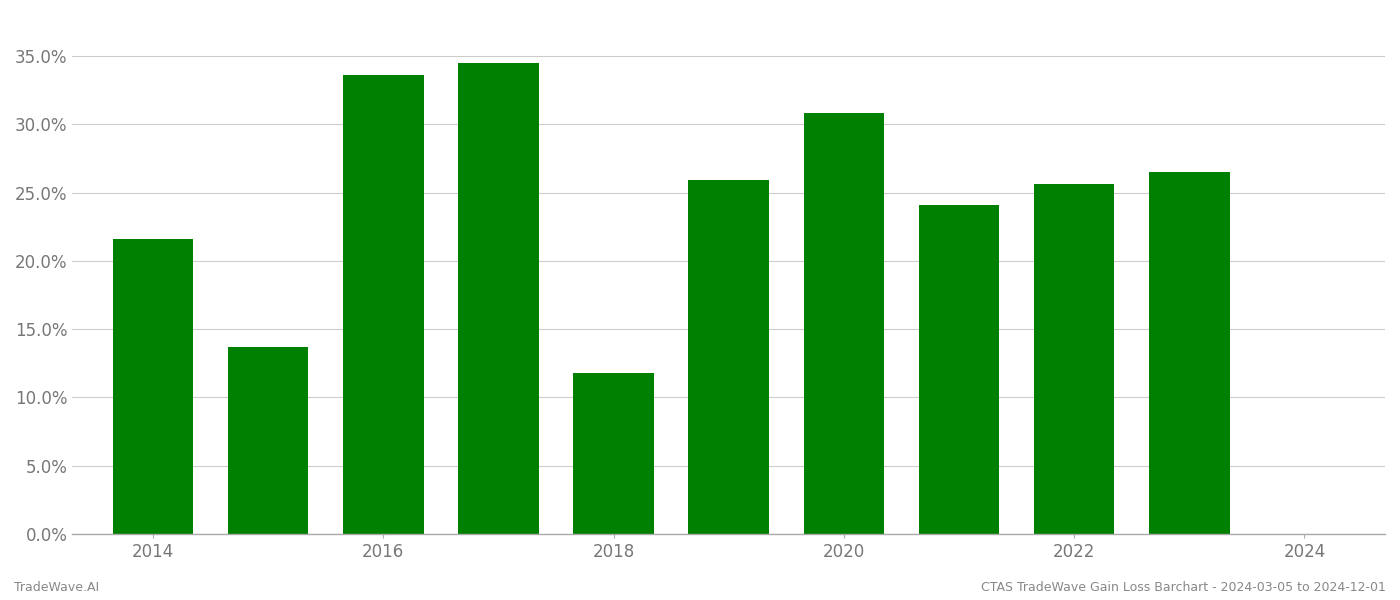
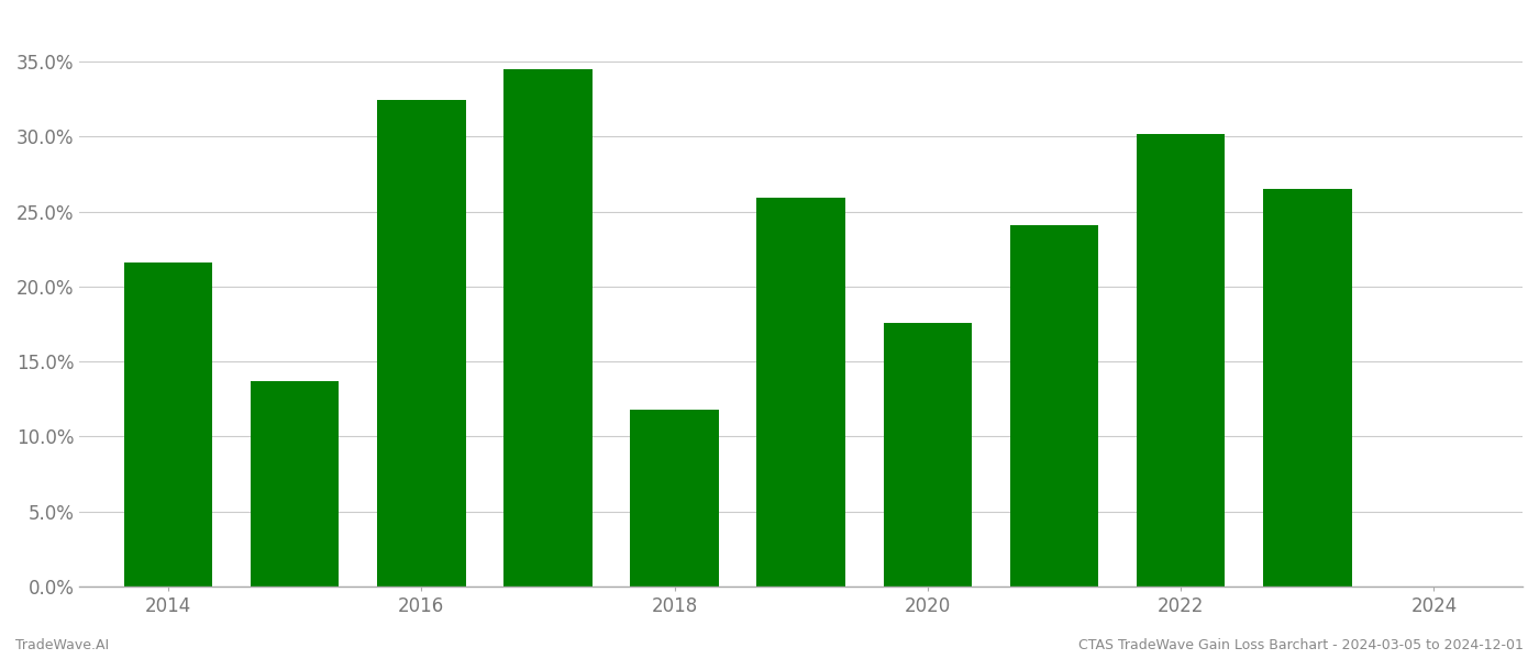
2016: 33.6% -> 32.4%
2020: 30.8% -> 17.6%
2022: 25.6% -> 30.2%
